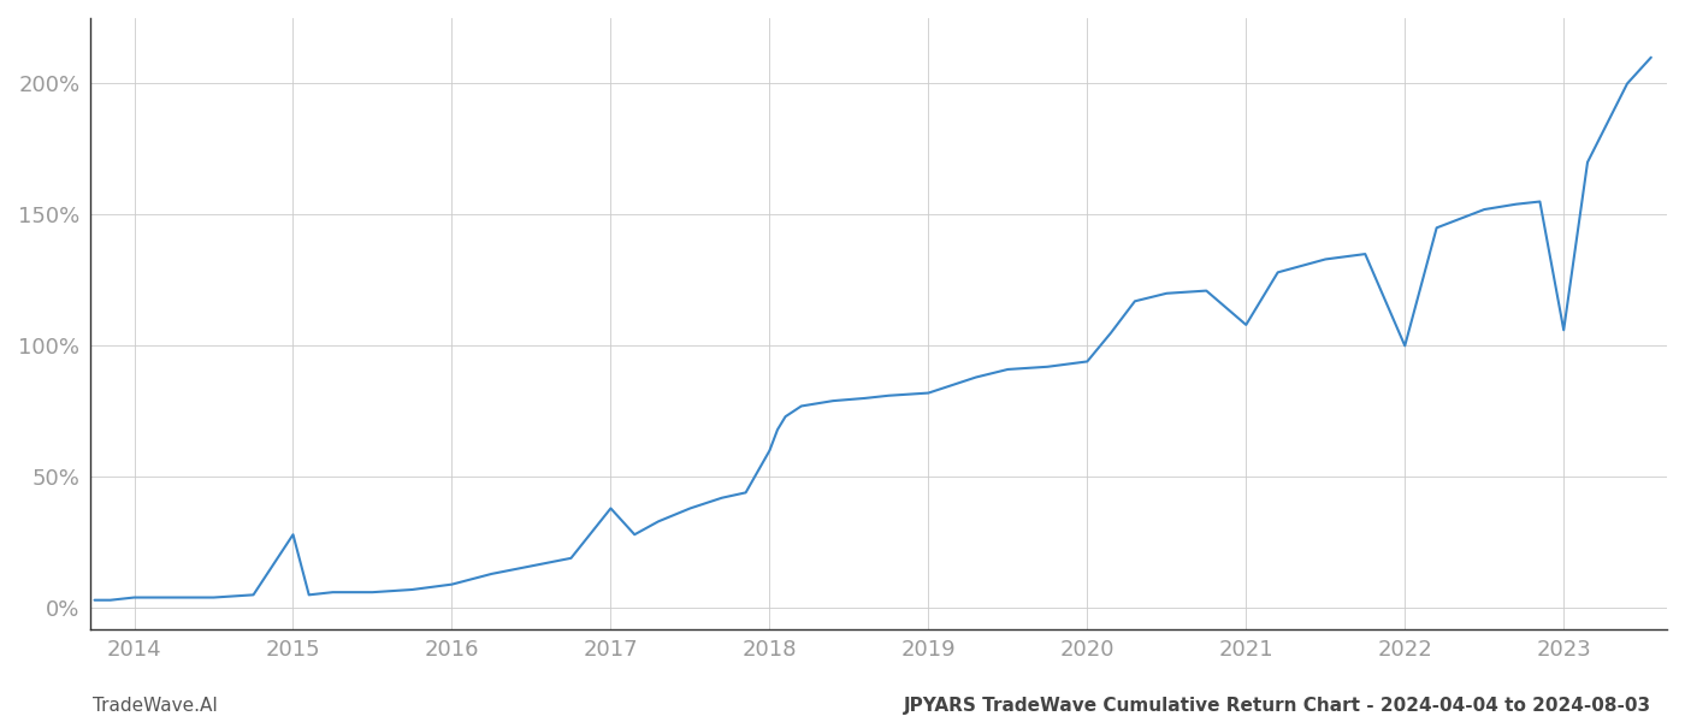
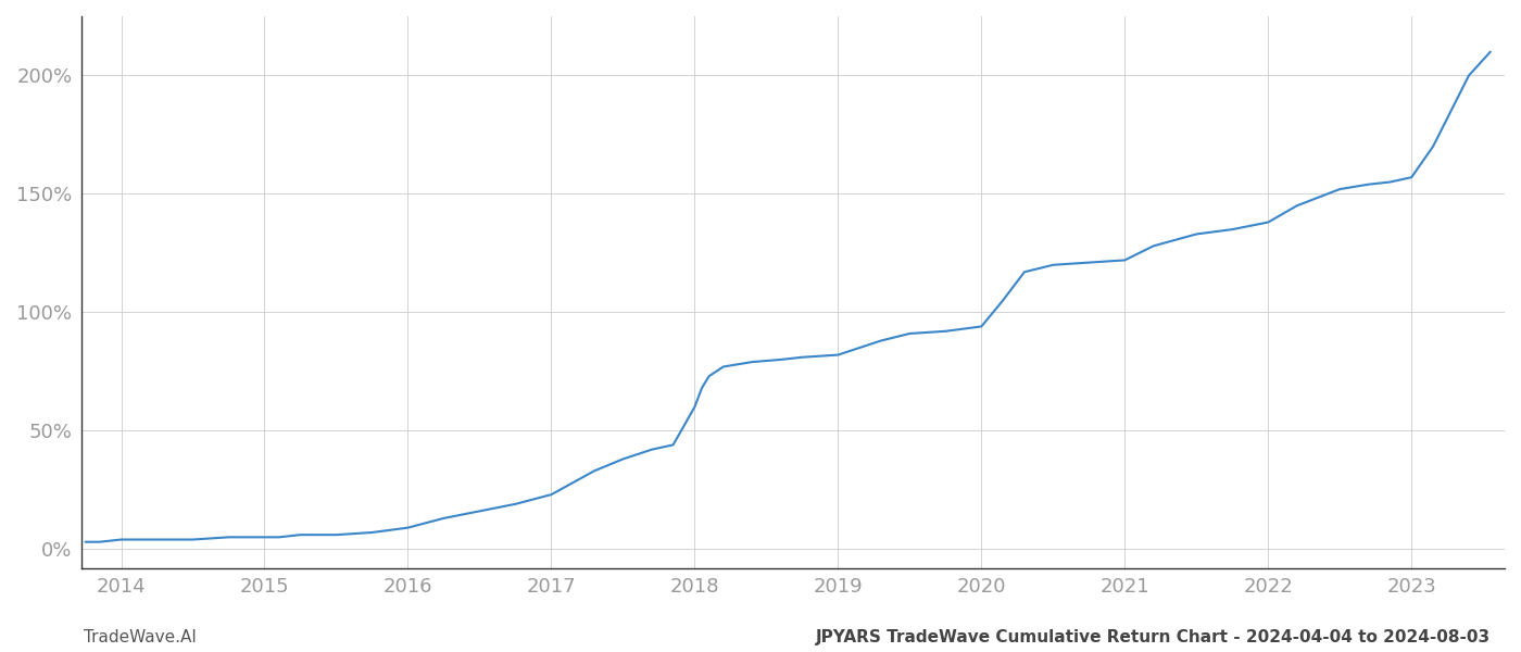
2015: 28% -> 5%
2017: 38% -> 23%
2021: 108% -> 122%
2022: 100% -> 138%
2023: 106% -> 157%
